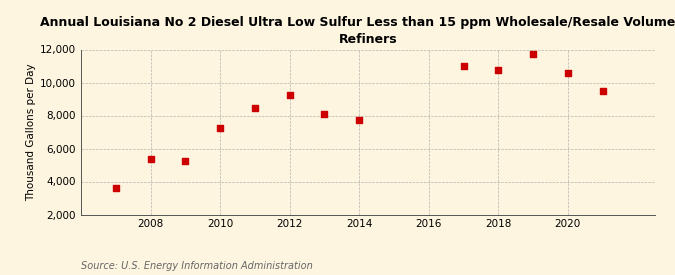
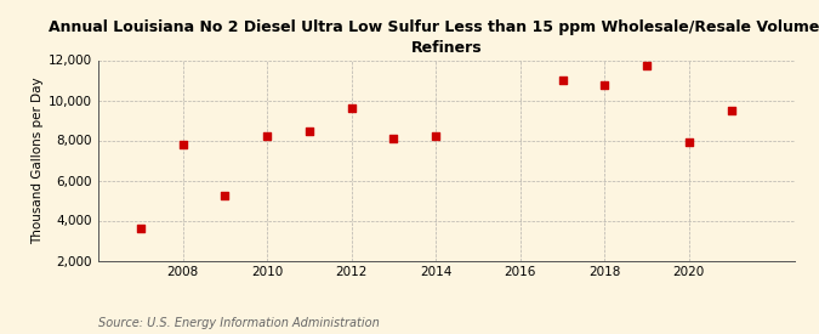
2008: 5,400 -> 7,800
2010: 7,200 -> 8,200
2012: 9,200 -> 9,600
2014: 7,800 -> 8,200
2020: 10,600 -> 7,900
